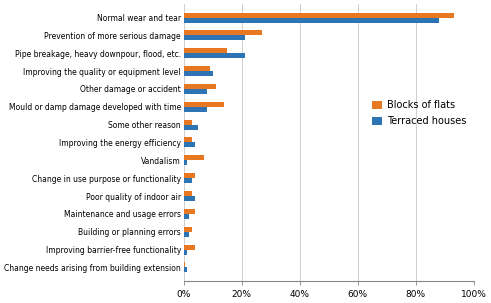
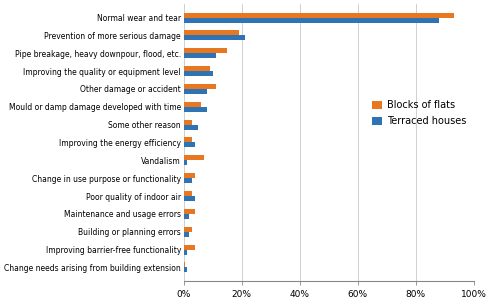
Blocks of flats/Prevention of more serious damage: 27.0% -> 19.0%
Terraced houses/Pipe breakage, heavy downpour, flood, etc.: 21% -> 11%
Blocks of flats/Mould or damp damage developed with time: 14.0% -> 6.0%
